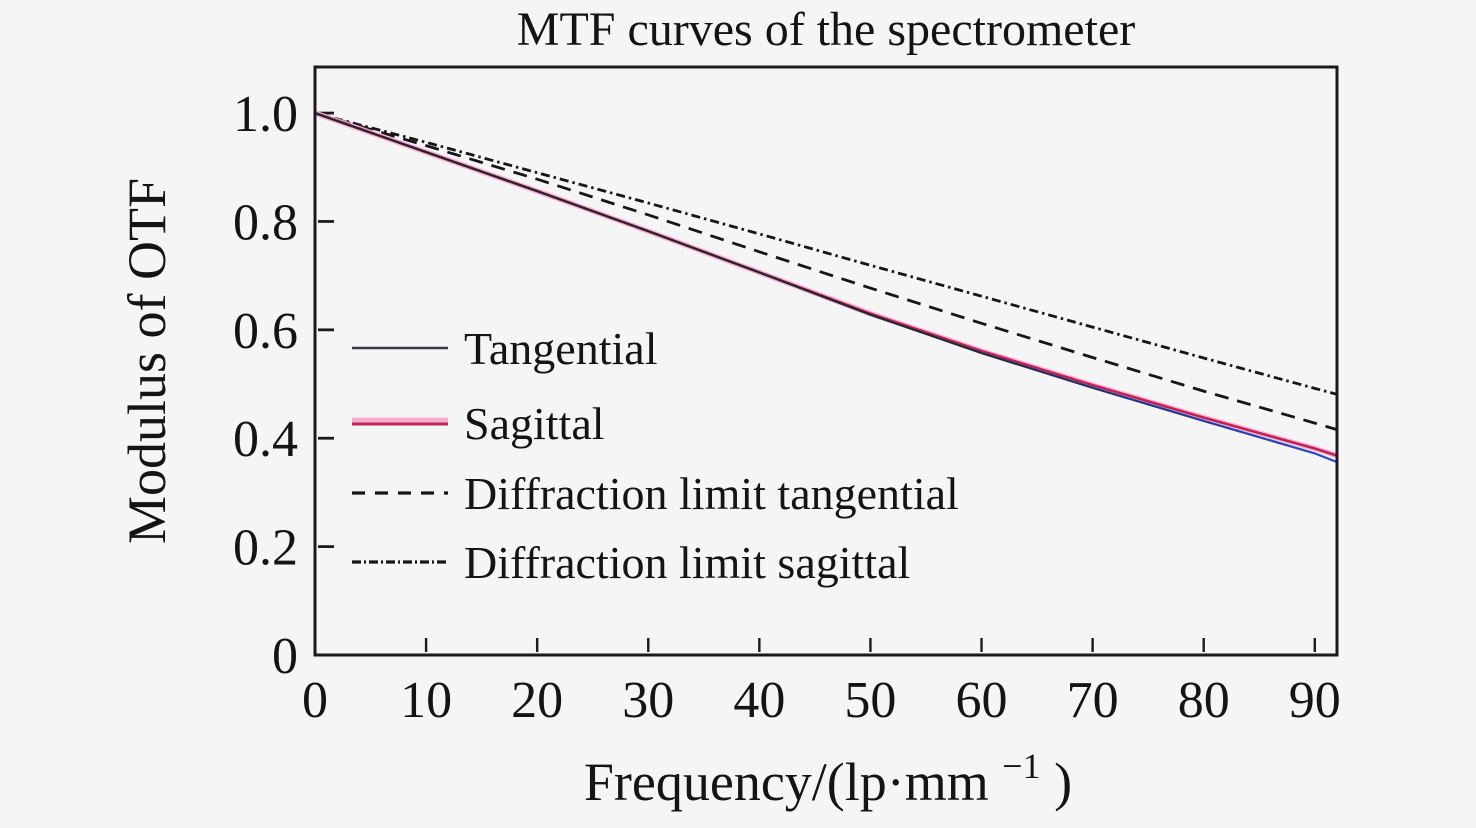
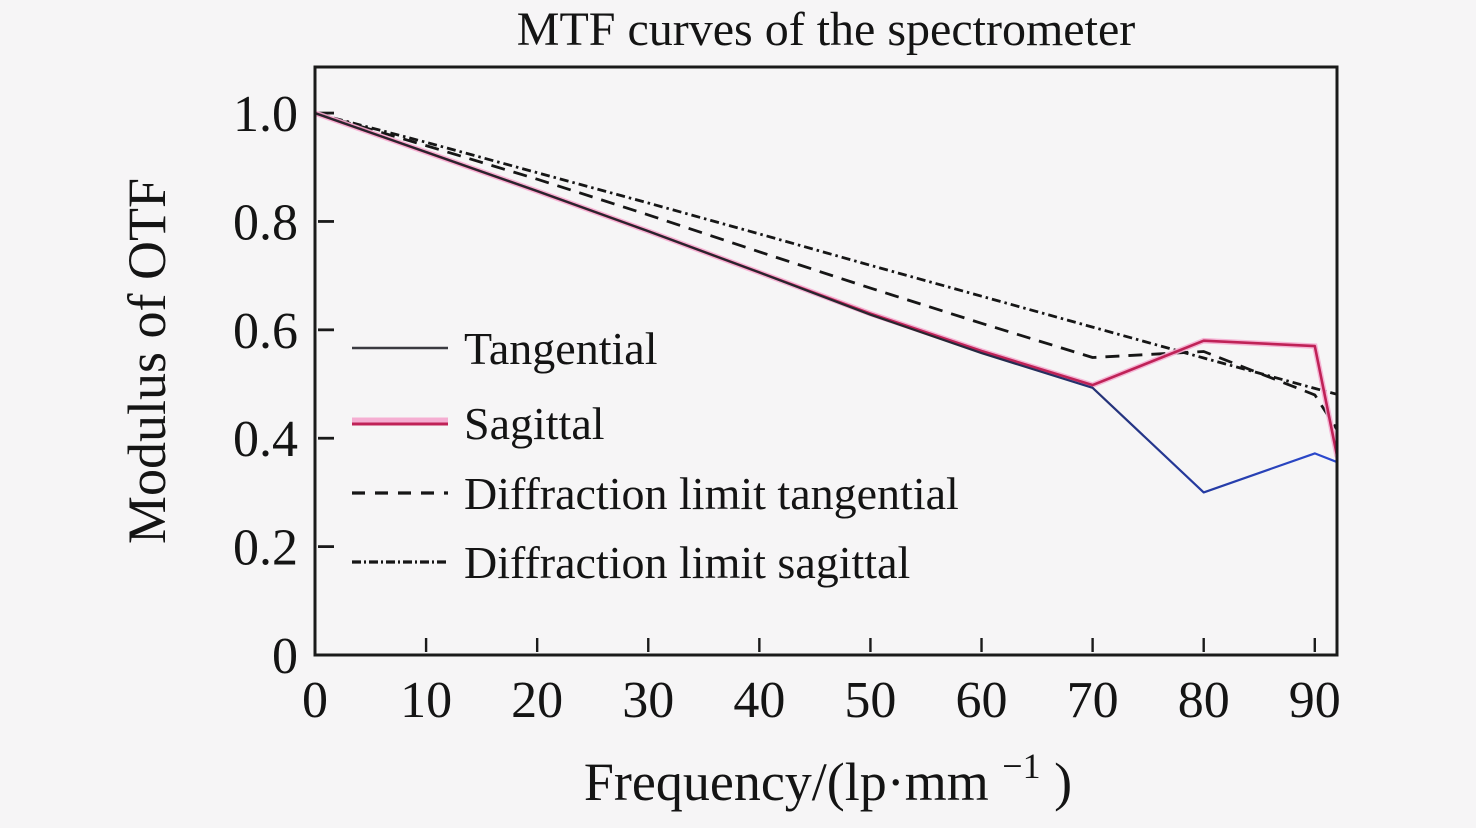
Tangential/80: 0.43 -> 0.30
Sagittal/80: 0.44 -> 0.58
Diffraction limit tangential/80: 0.49 -> 0.56
Sagittal/90: 0.38 -> 0.57
Diffraction limit tangential/90: 0.43 -> 0.48
